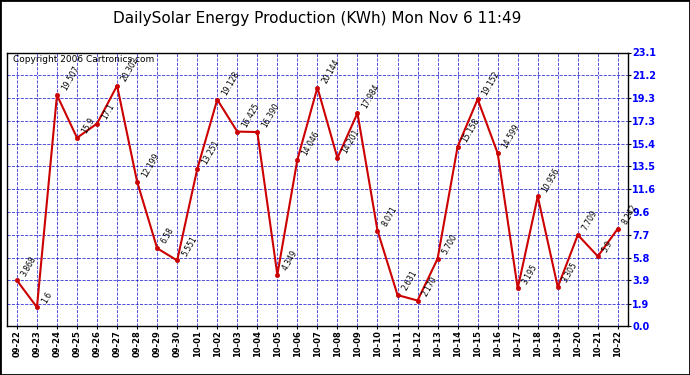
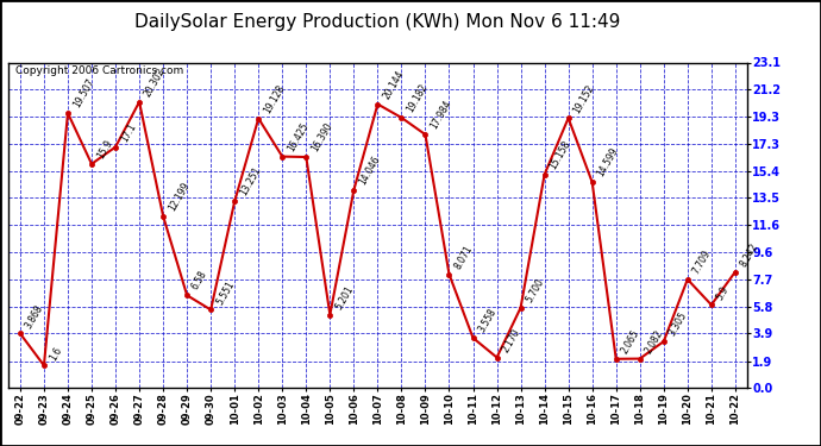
10-05: 4.349 -> 5.201
10-08: 14.201 -> 19.182
10-11: 2.631 -> 3.558
10-17: 3.195 -> 2.065
10-18: 10.956 -> 2.082
